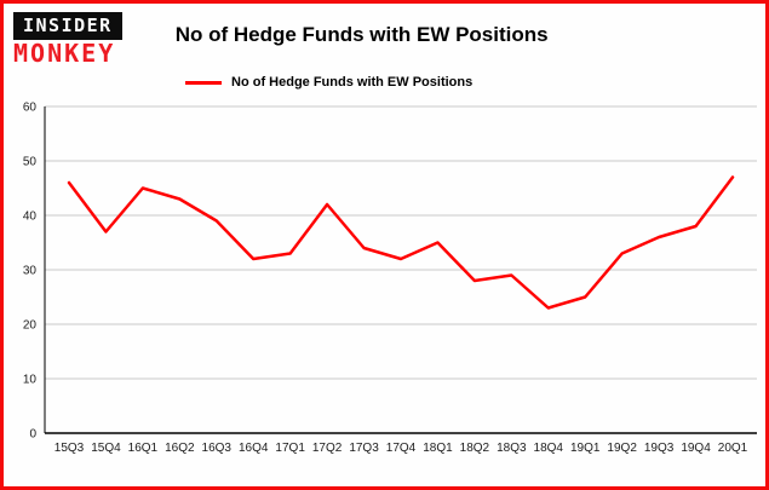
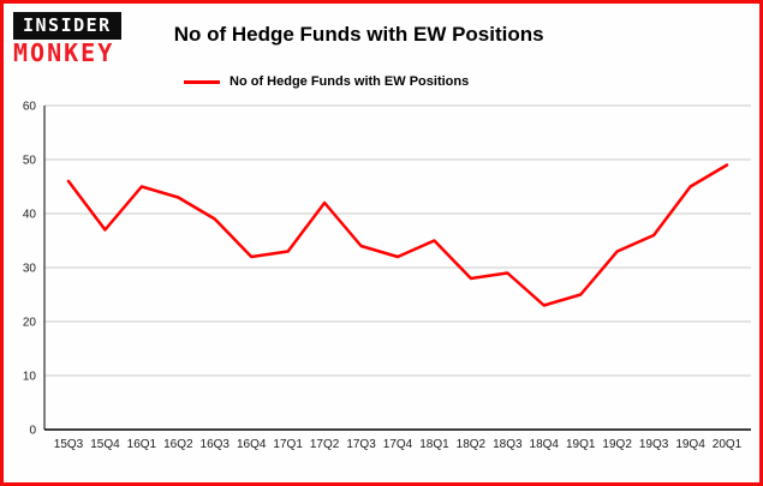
19Q4: 38 -> 45
20Q1: 47 -> 49
